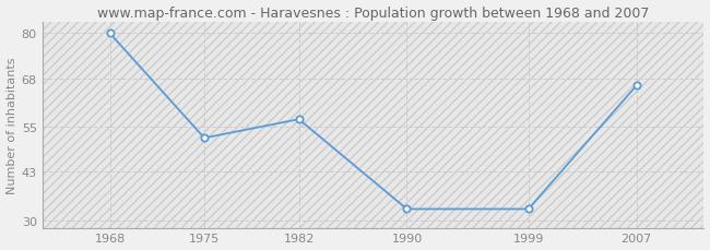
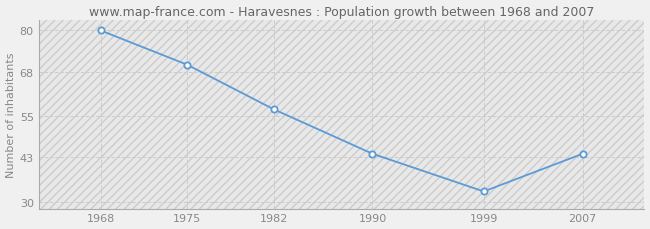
1975: 52 -> 70
1990: 33 -> 44
2007: 66 -> 44
